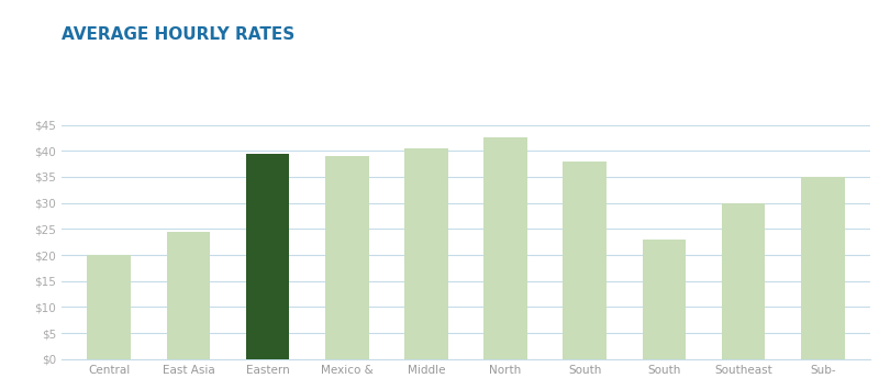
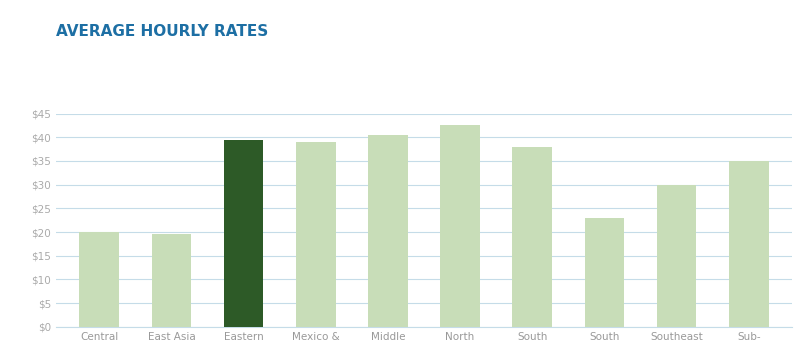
East Asia: $24.5 -> $19.5
